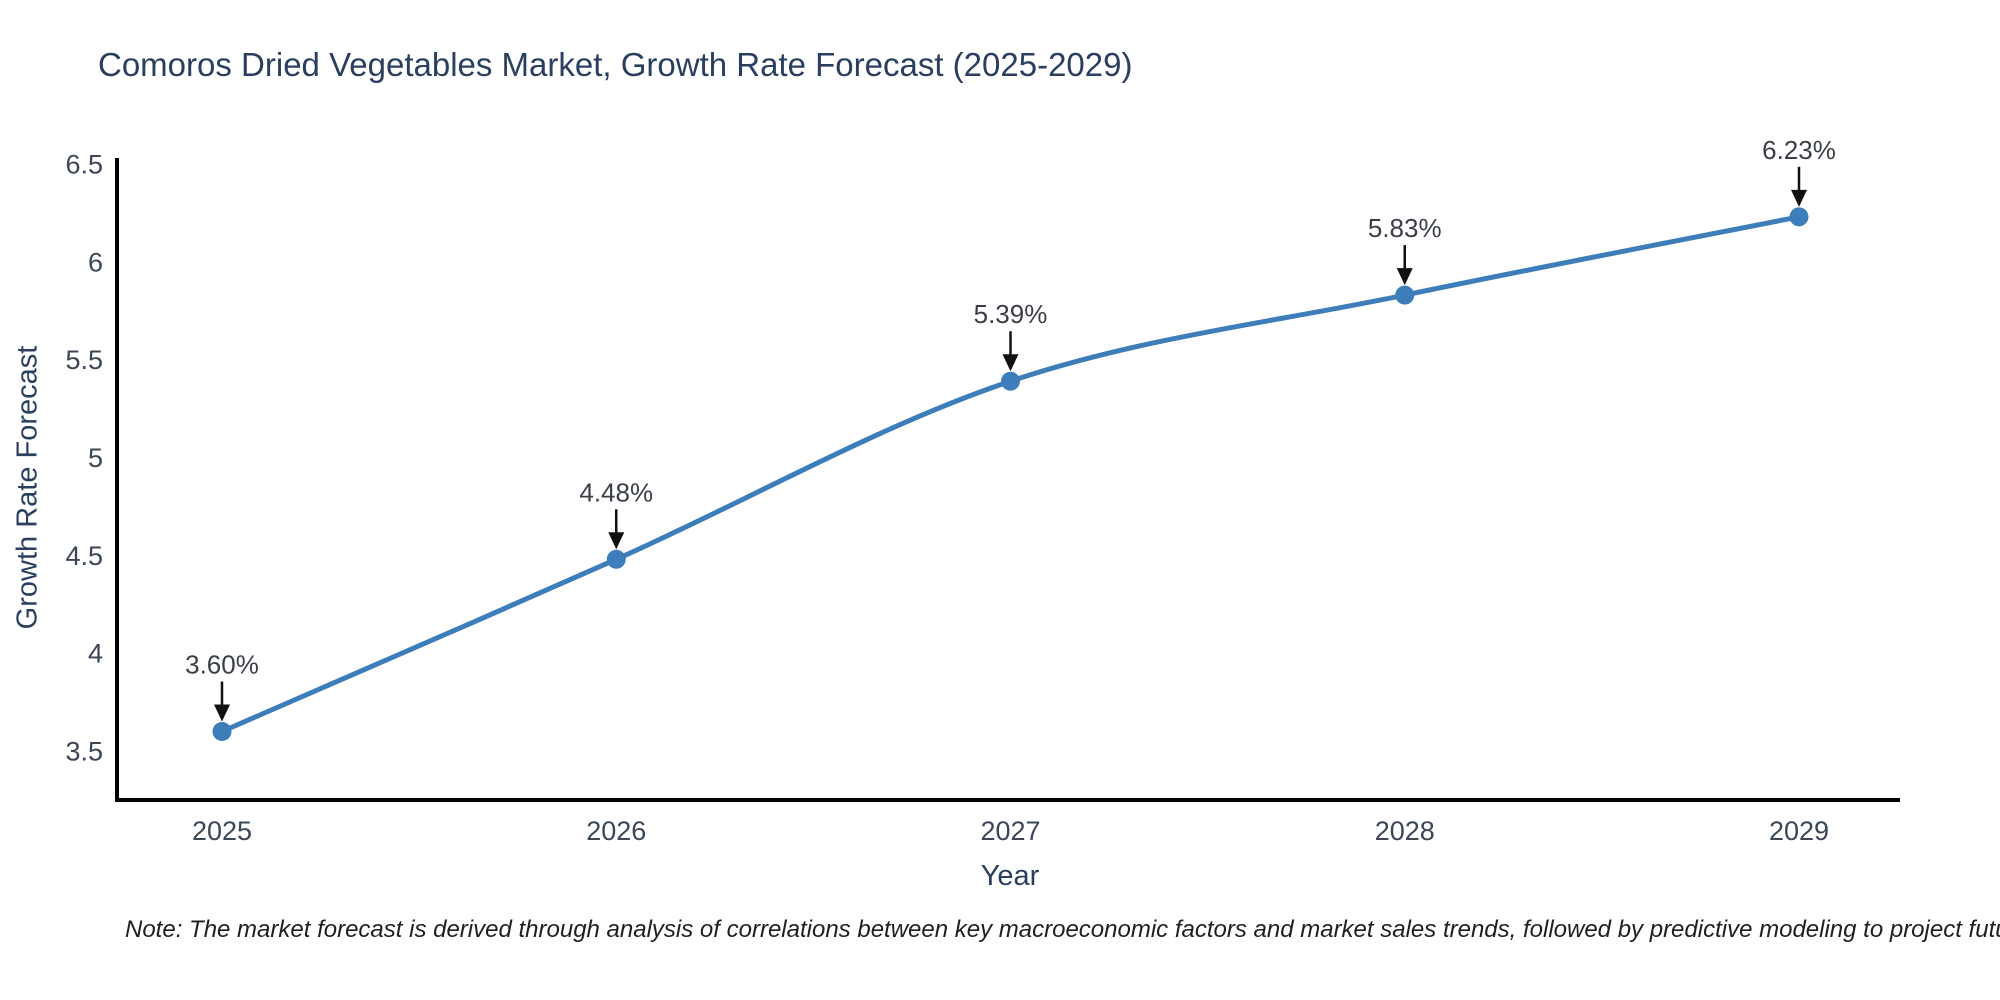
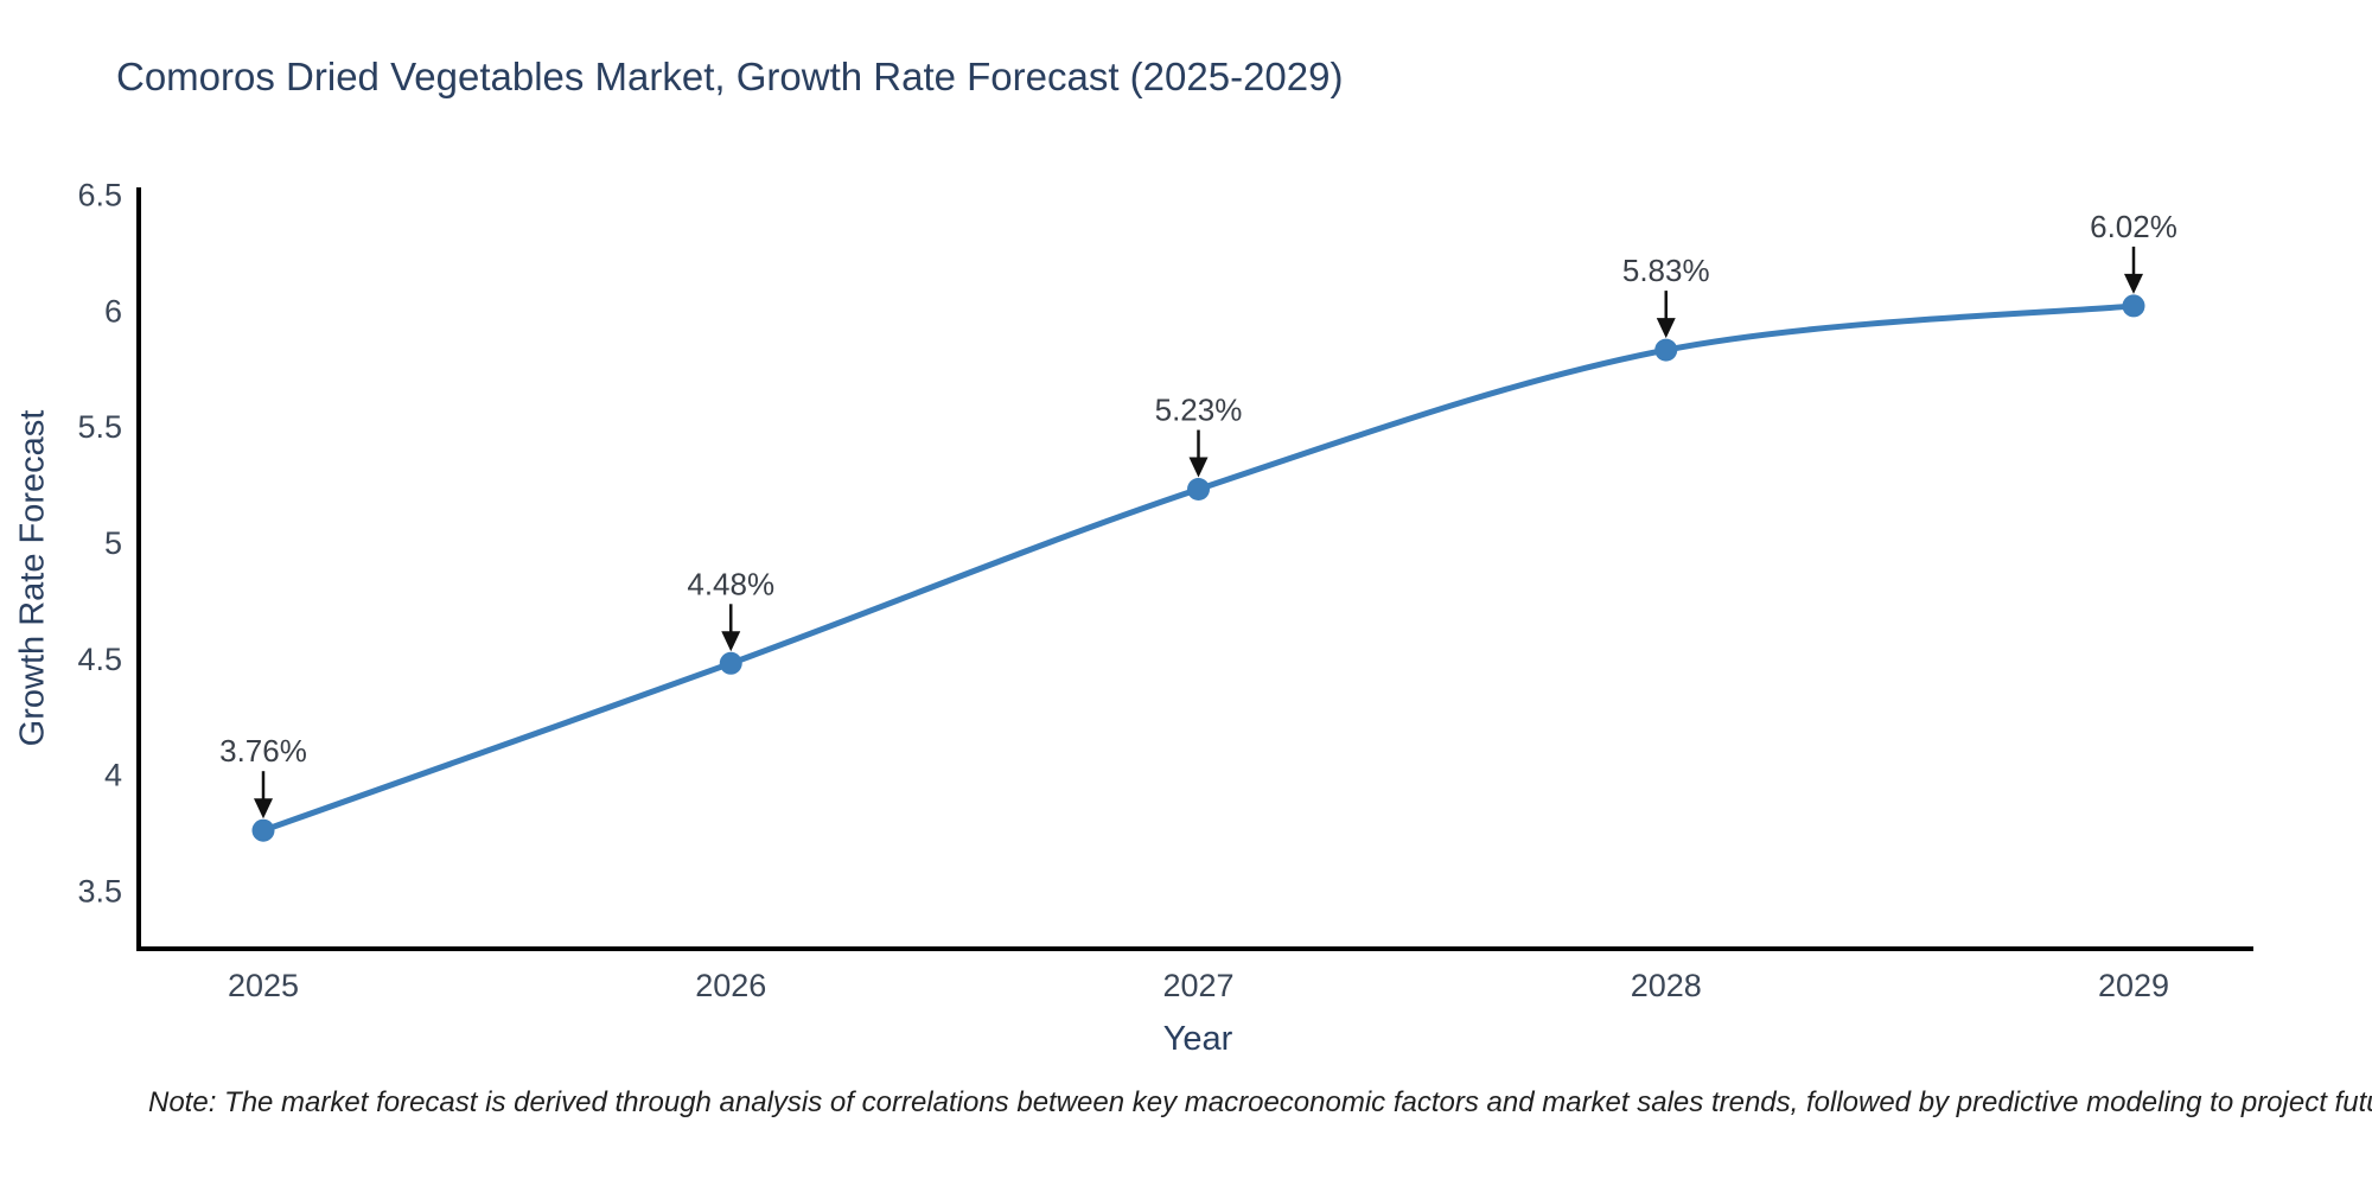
2025: 3.60% -> 3.76%
2027: 5.39% -> 5.23%
2029: 6.23% -> 6.02%
